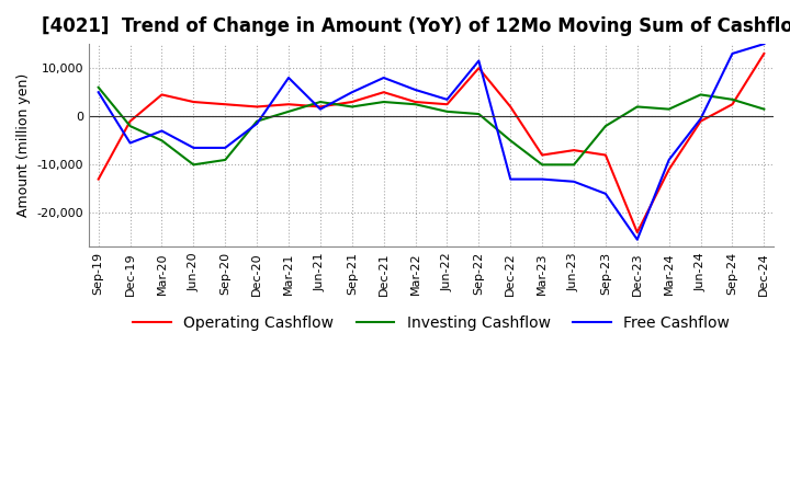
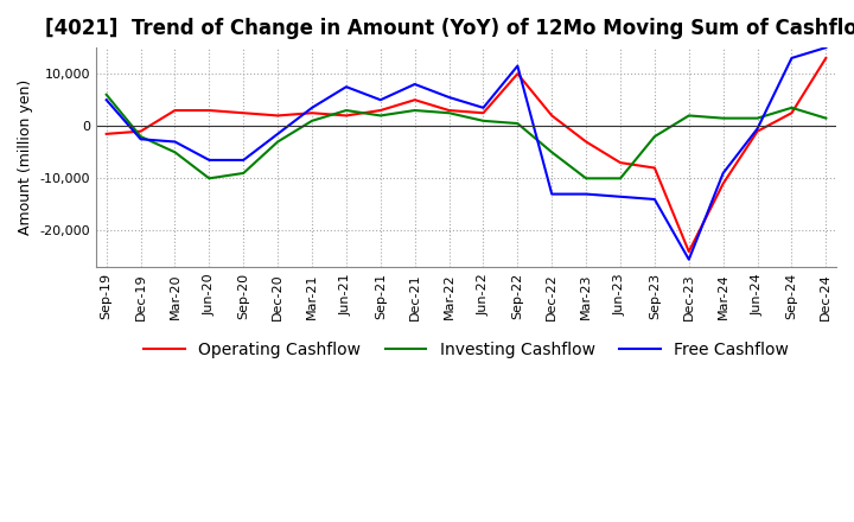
Operating Cashflow/Sep-19: -13,000 -> -1,500
Free Cashflow/Dec-19: -5,500 -> -2,500
Operating Cashflow/Mar-20: 4,500 -> 3,000
Investing Cashflow/Dec-20: -1,000 -> -3,000
Free Cashflow/Mar-21: 8,000 -> 3,500
Free Cashflow/Jun-21: 1,500 -> 7,500
Operating Cashflow/Mar-23: -8,000 -> -3,000
Free Cashflow/Sep-23: -16,000 -> -14,000
Investing Cashflow/Jun-24: 4,500 -> 1,500
